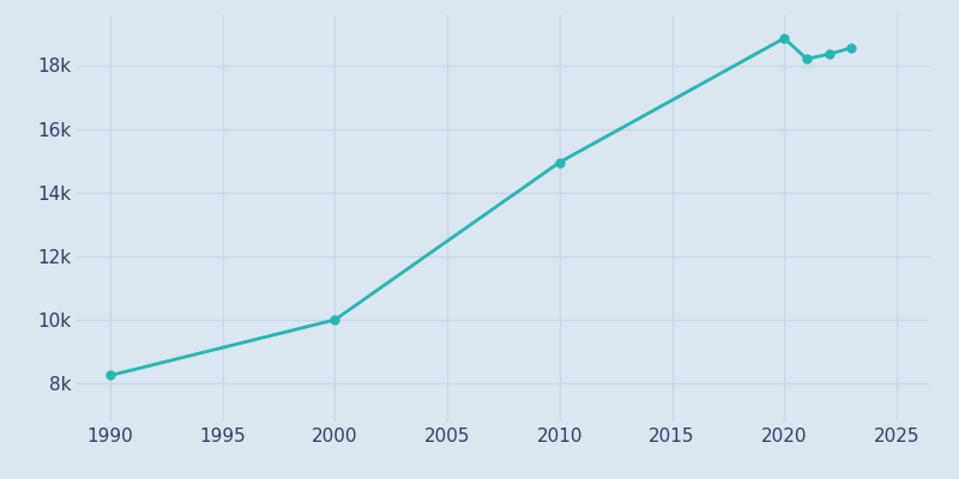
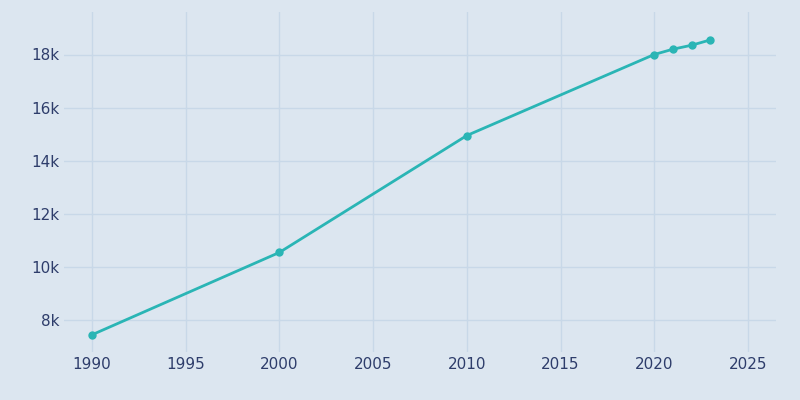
1990: 8.25k -> 7.45k
2000: 10.00k -> 10.55k
2020: 18.85k -> 18.00k
